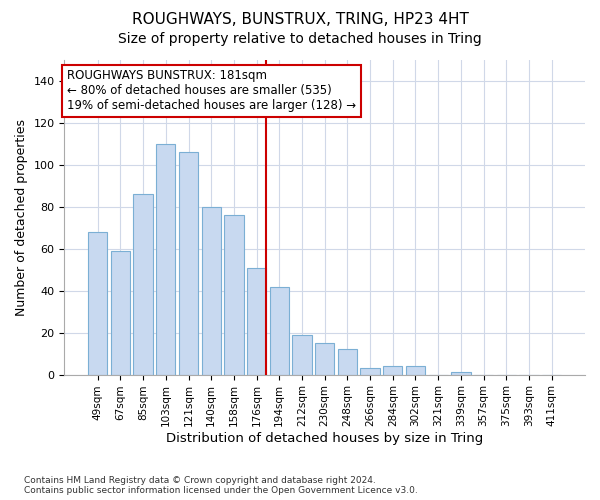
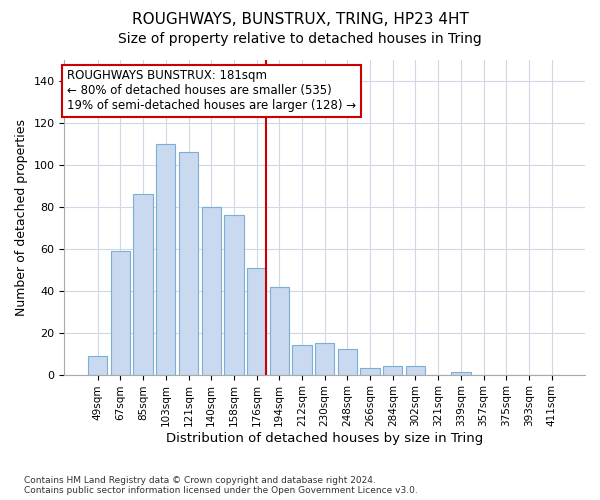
49sqm: 68 -> 9
212sqm: 19 -> 14
